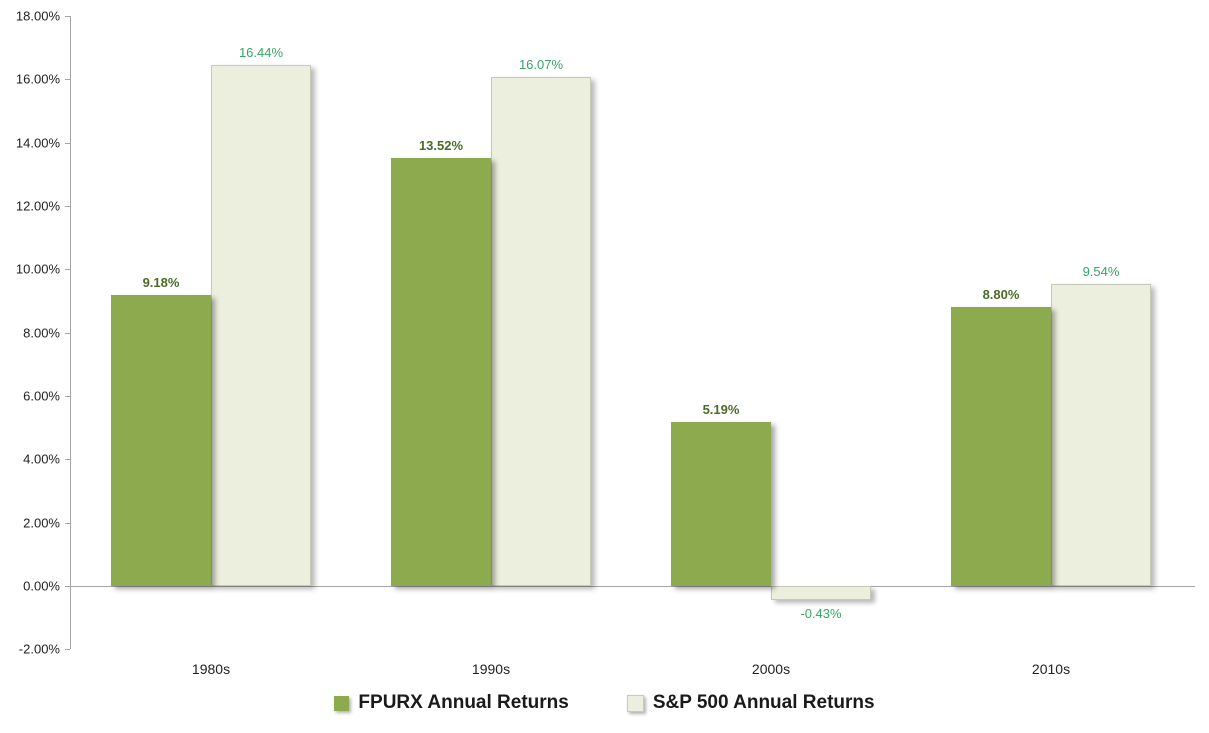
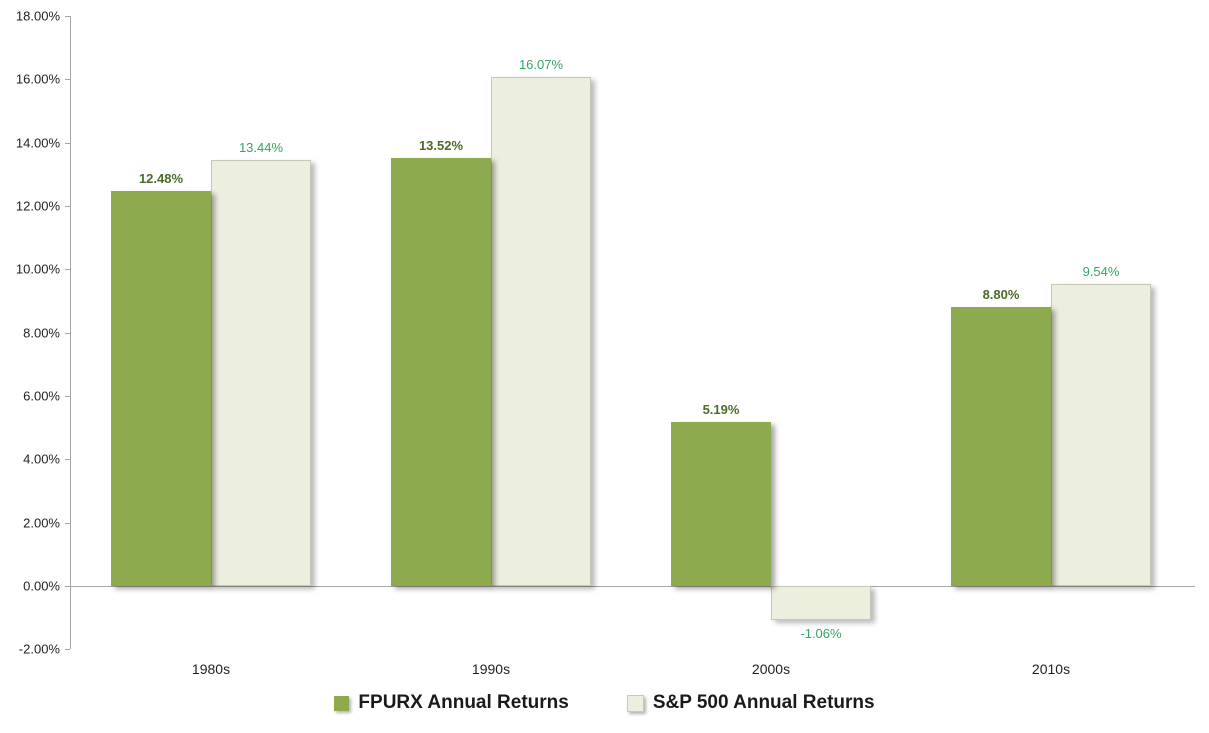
FPURX Annual Returns/1980s: 9.18% -> 12.48%
S&P 500 Annual Returns/1980s: 16.44% -> 13.44%
S&P 500 Annual Returns/2000s: -0.43% -> -1.06%
